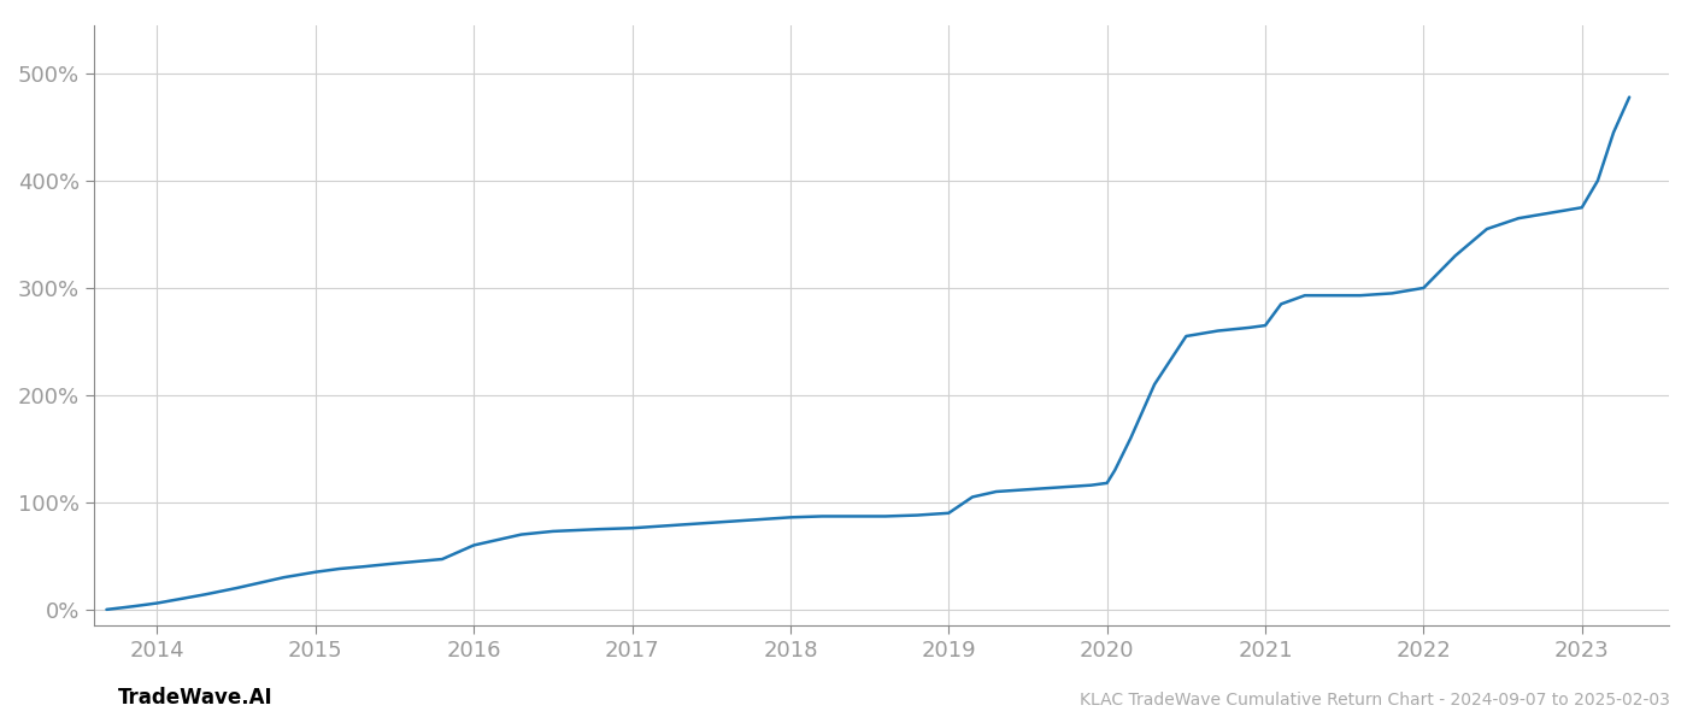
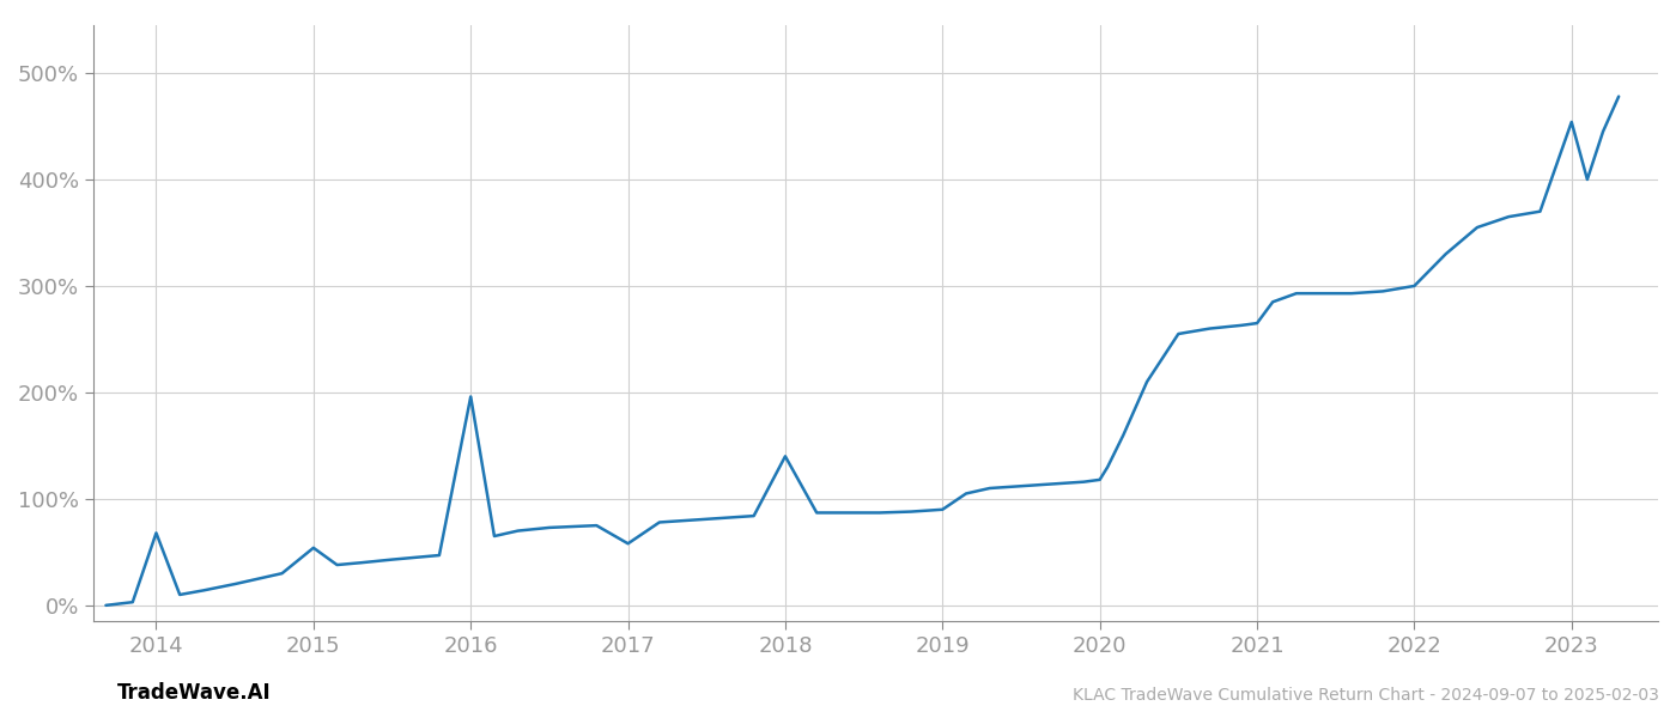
2014: 6% -> 68%
2015: 35% -> 54%
2016: 60% -> 196%
2017: 76% -> 58%
2018: 86% -> 140%
2023: 375% -> 454%
